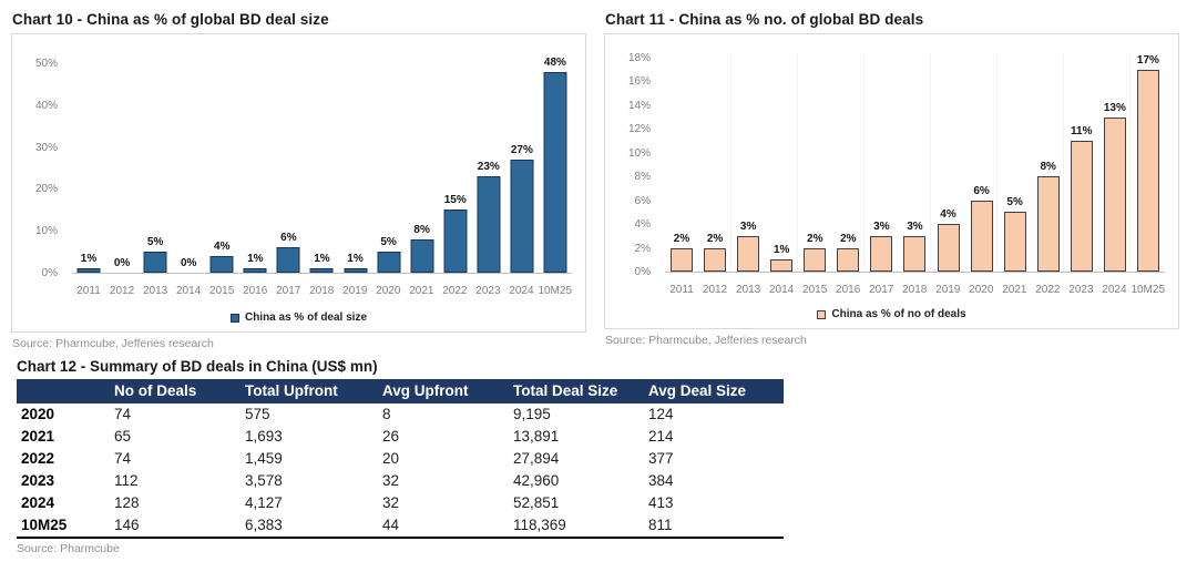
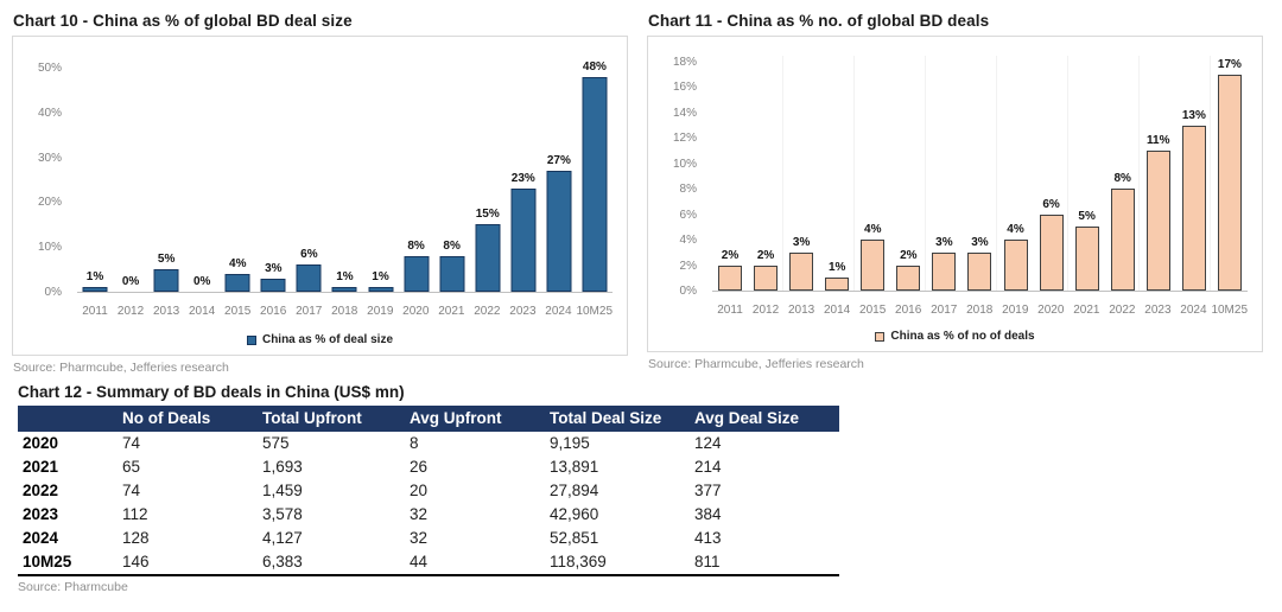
Chart 10 - China as % of global BD deal size/2016: 1% -> 3%
Chart 10 - China as % of global BD deal size/2020: 5% -> 8%
Chart 11 - China as % no. of global BD deals/2015: 2% -> 4%
